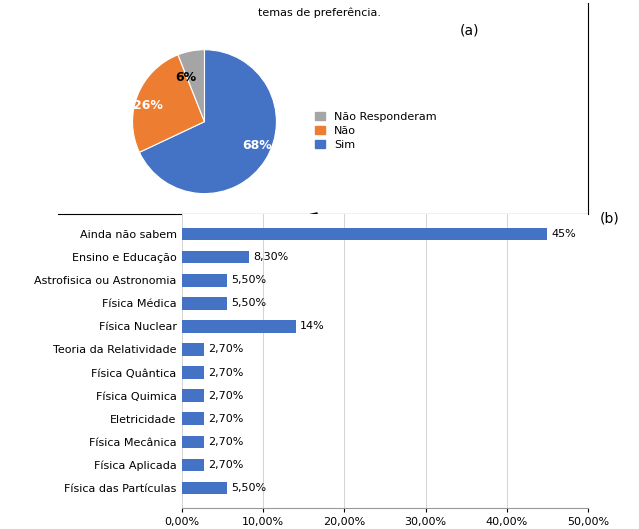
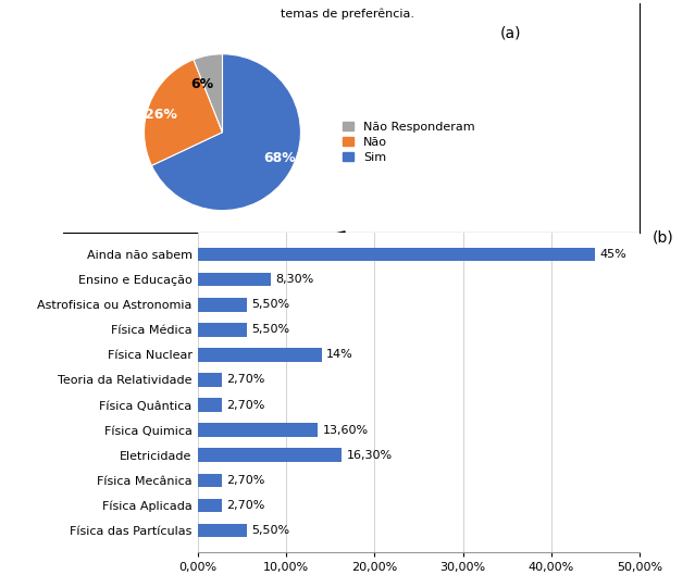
Física Quimica: 2,70% -> 13,60%
Eletricidade: 2,70% -> 16,30%
